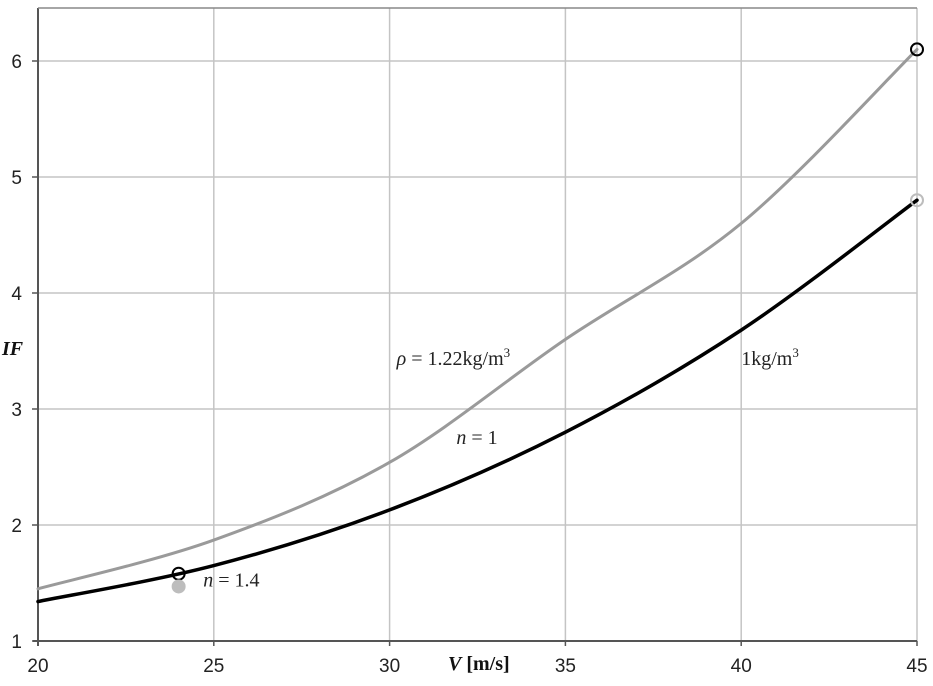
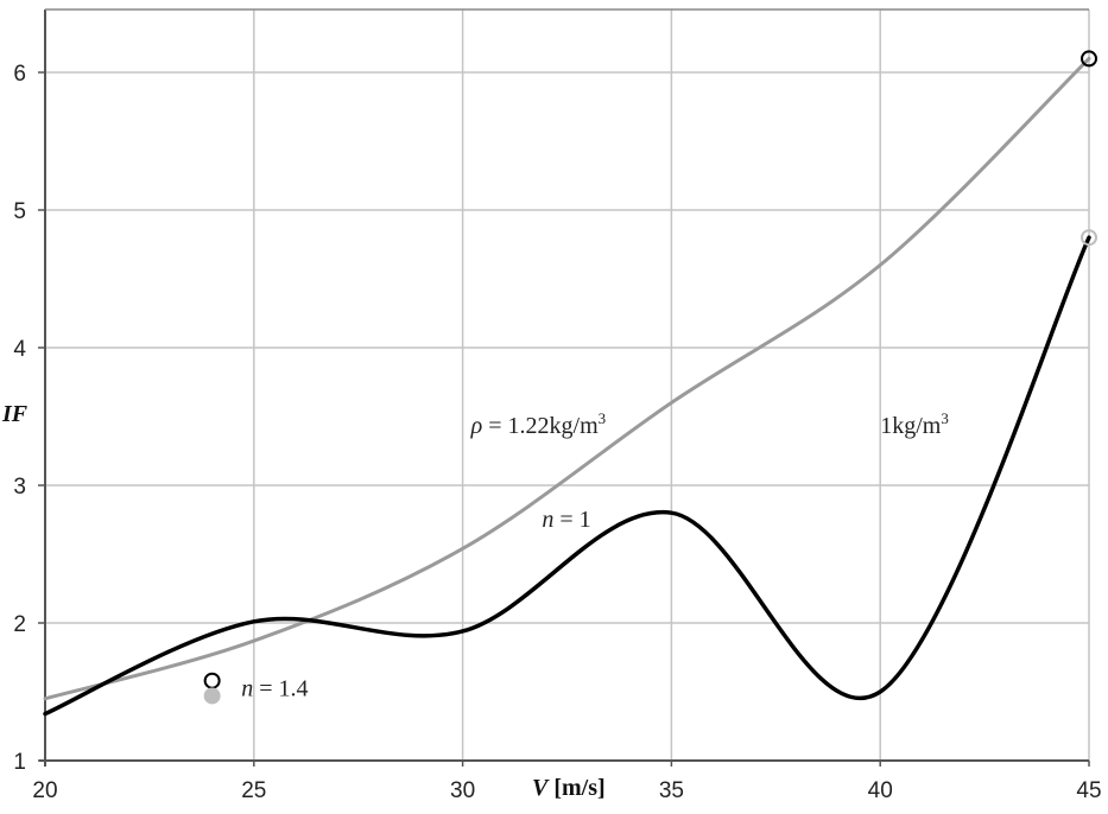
1kg/m3/25: 1.65 -> 2.01
1kg/m3/30: 2.13 -> 1.94
1kg/m3/40: 3.68 -> 1.50
